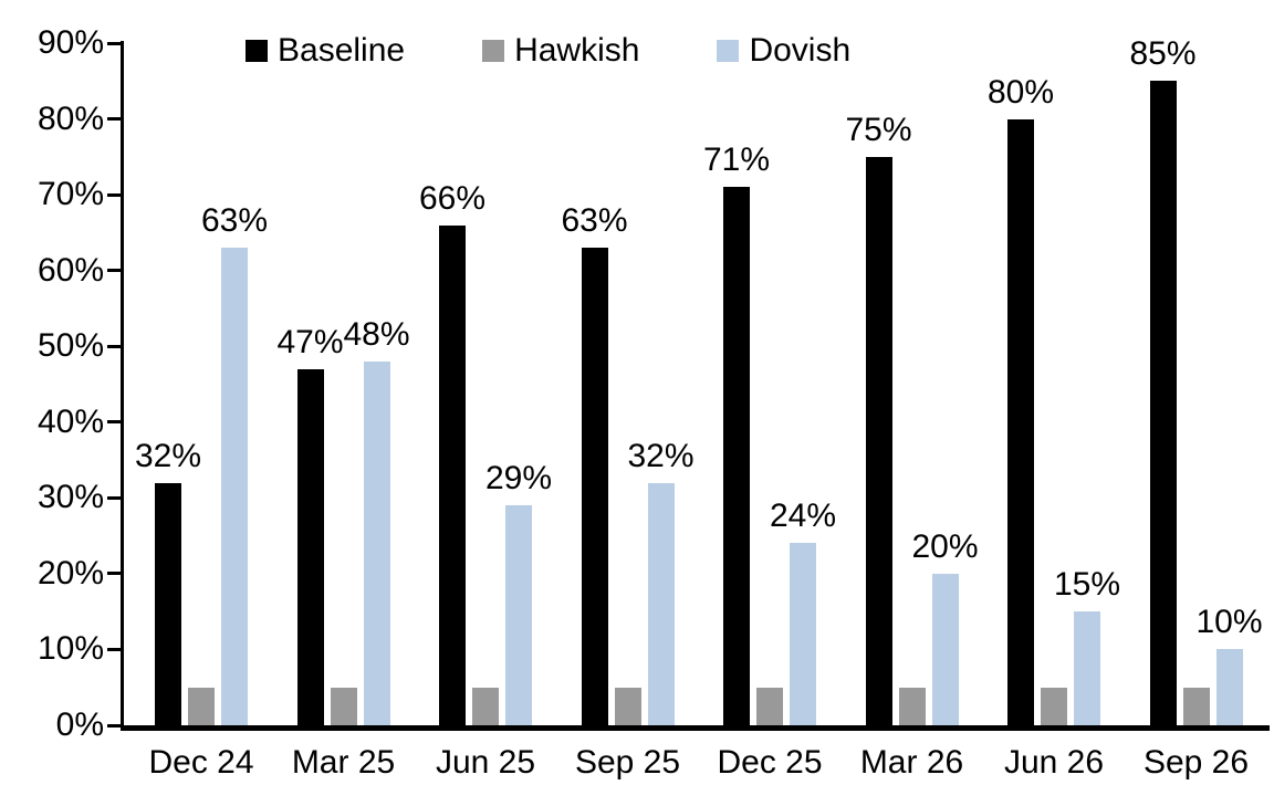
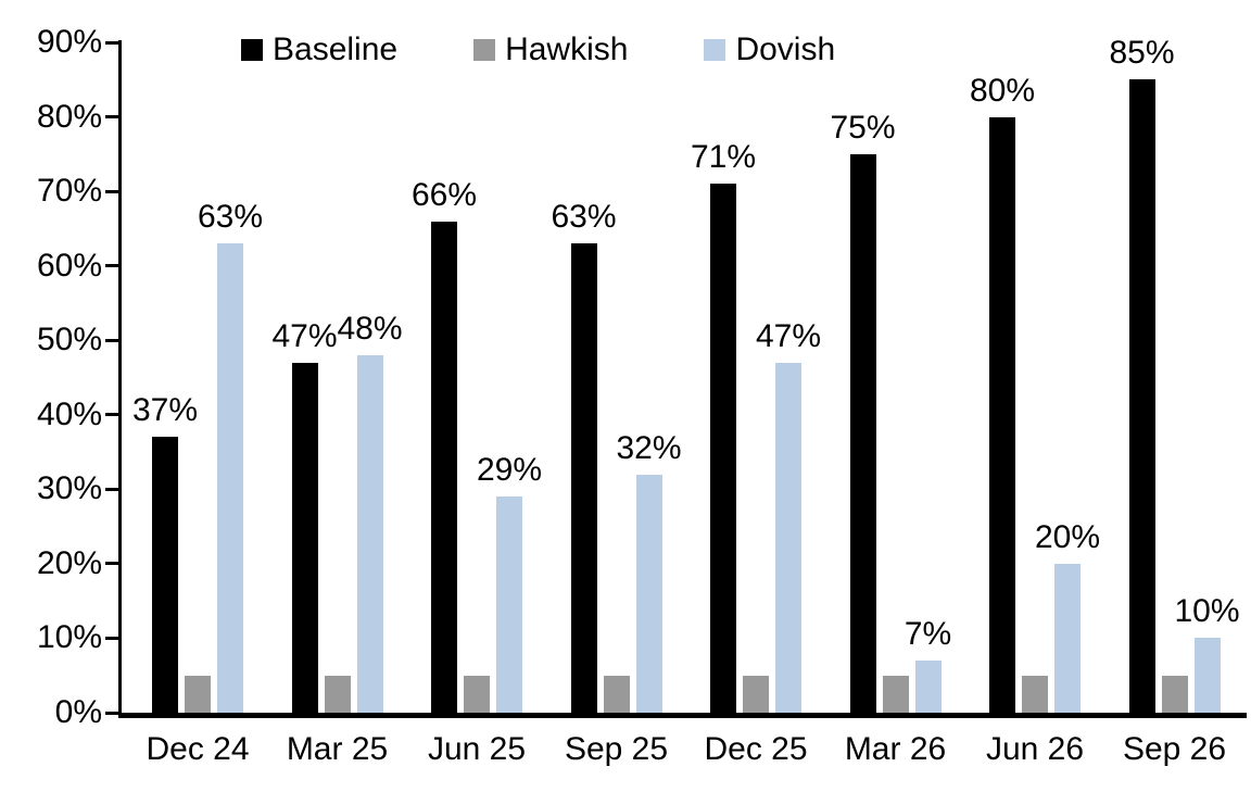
Baseline/Dec 24: 32% -> 37%
Dovish/Dec 25: 24% -> 47%
Dovish/Mar 26: 20% -> 7%
Dovish/Jun 26: 15% -> 20%
